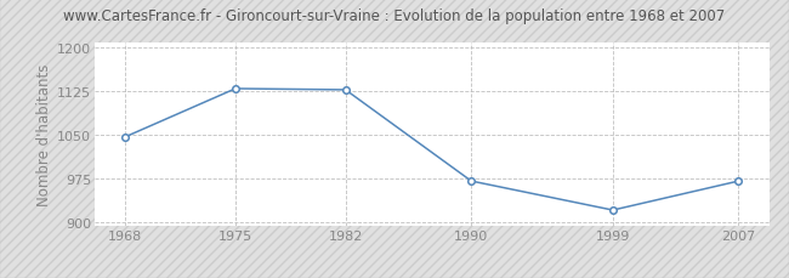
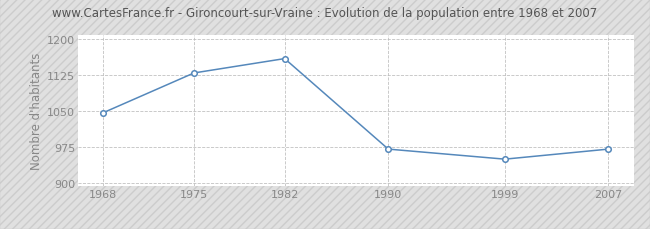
1982: 1128 -> 1160
1999: 921 -> 950
